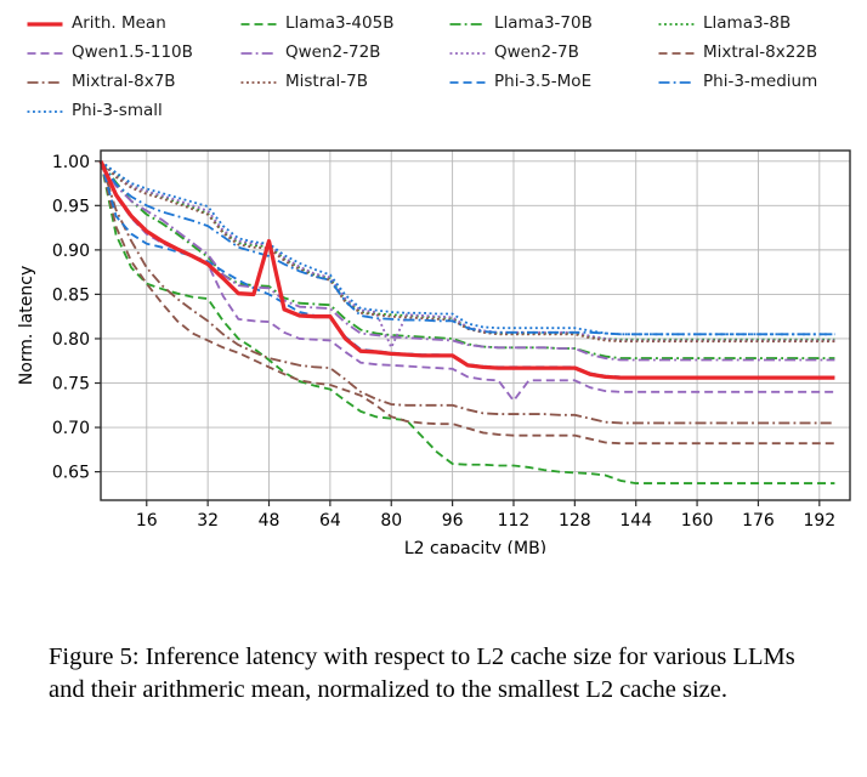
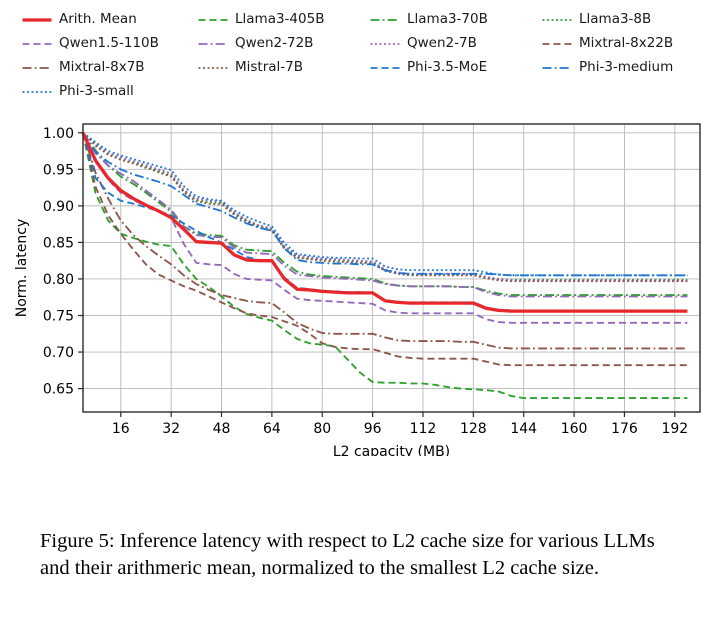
Arith. Mean/48: 0.91 -> 0.85
Qwen2-7B/80: 0.79 -> 0.83
Qwen1.5-110B/112: 0.73 -> 0.75
